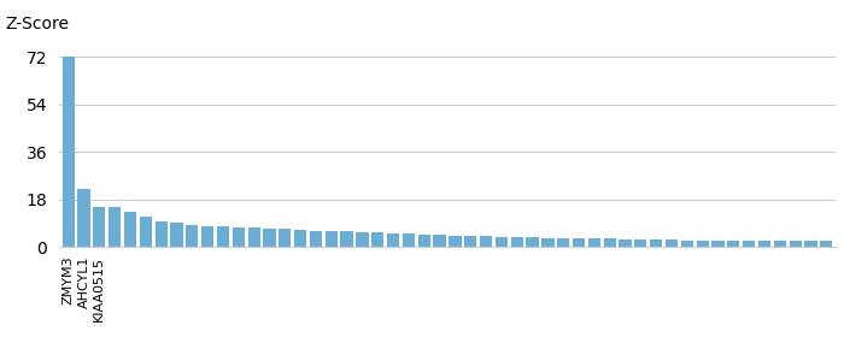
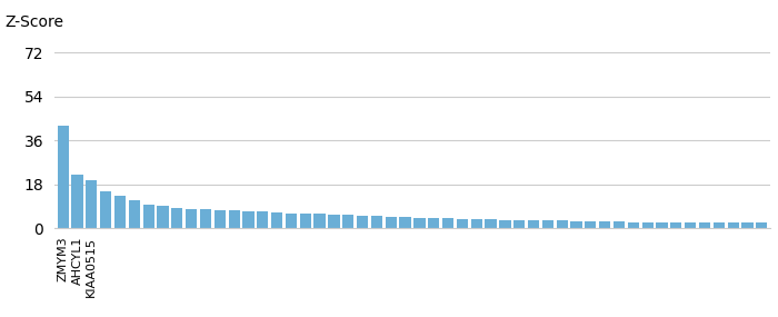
ZMYM3: 72.0 -> 42.0
KIAA0515: 15.2 -> 19.5
